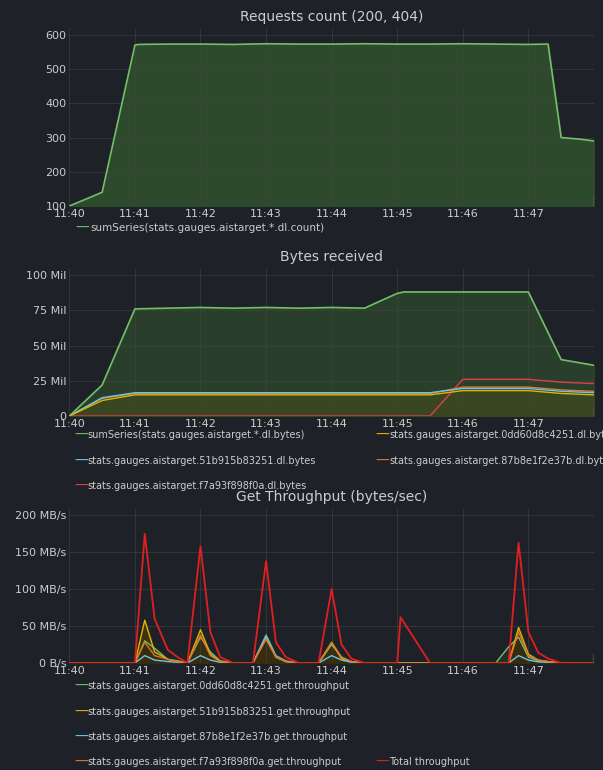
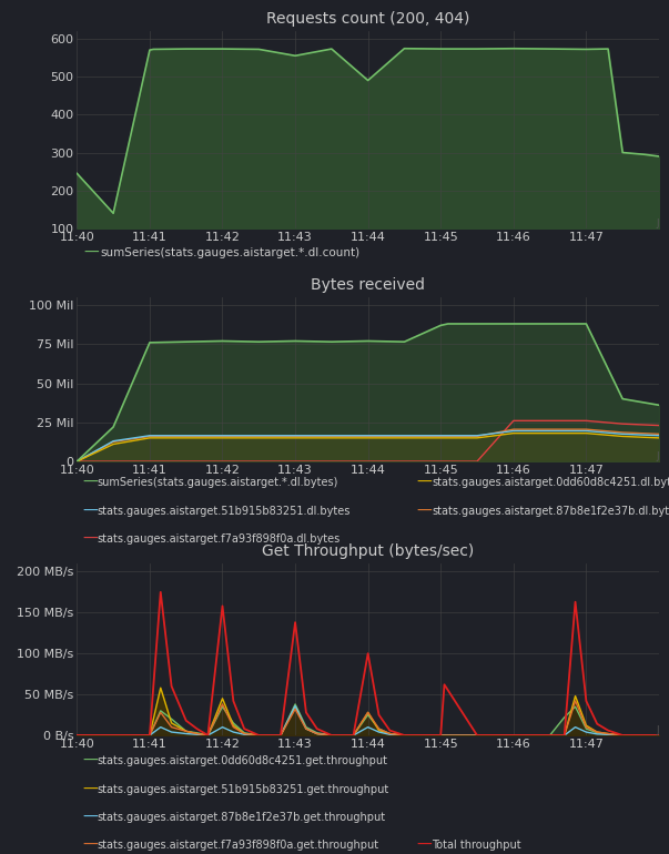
Requests count (200, 404)/11:40: 100 -> 245
Requests count (200, 404)/11:43: 574 -> 555
Requests count (200, 404)/11:44: 573 -> 490
